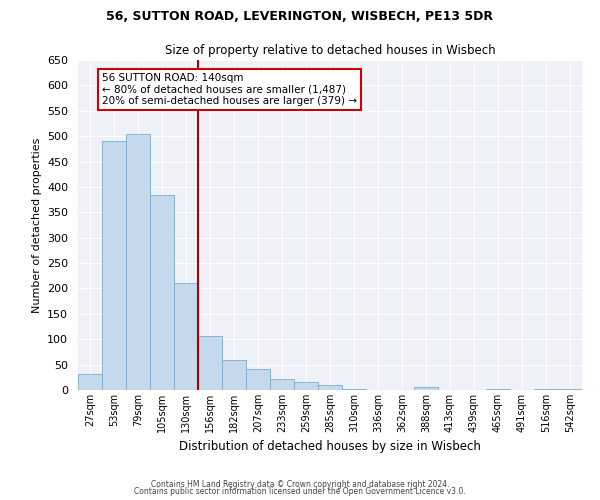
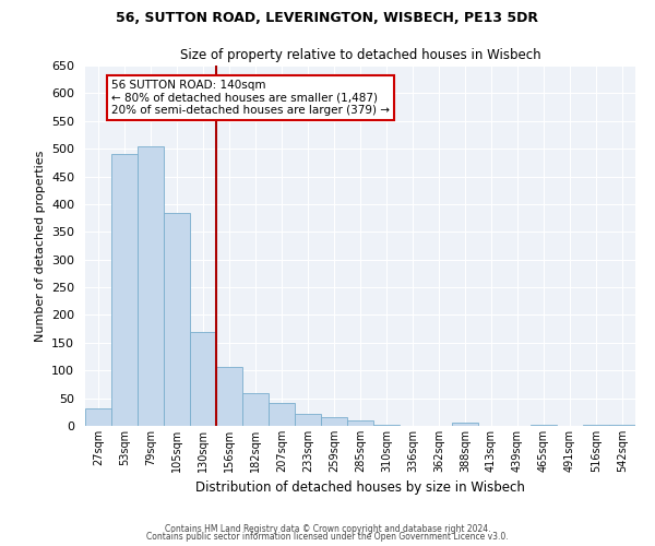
130sqm: 210 -> 170
